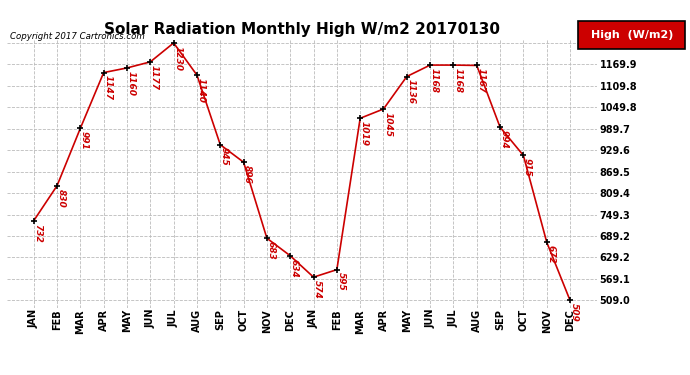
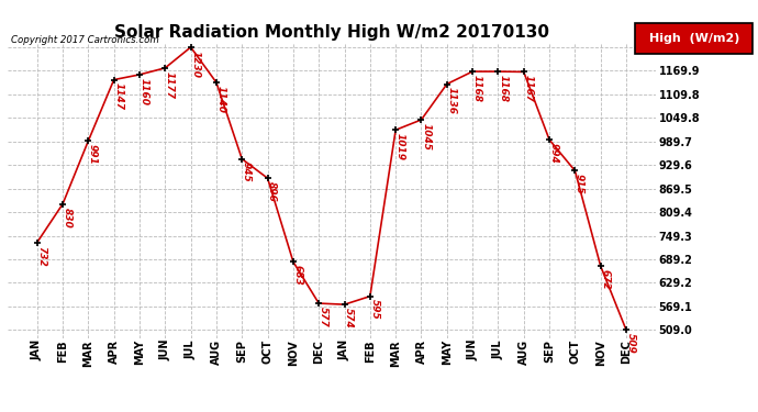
DEC: 634 -> 577
